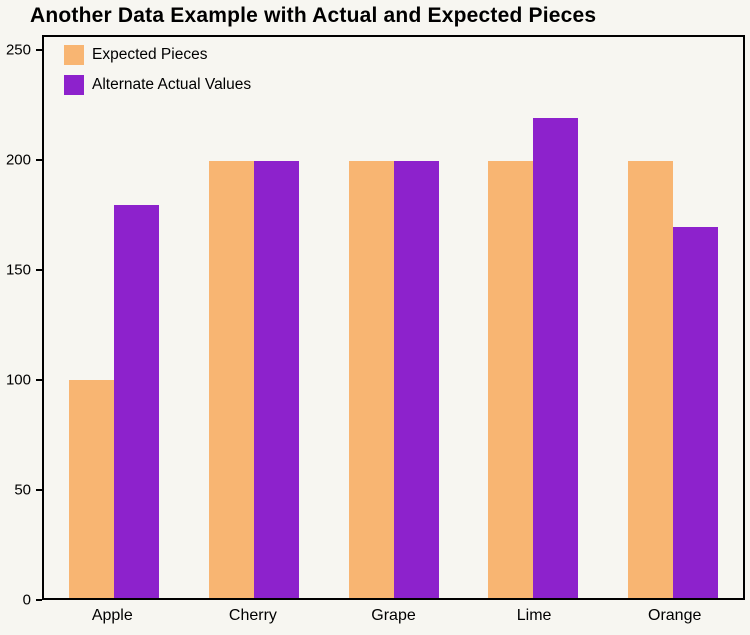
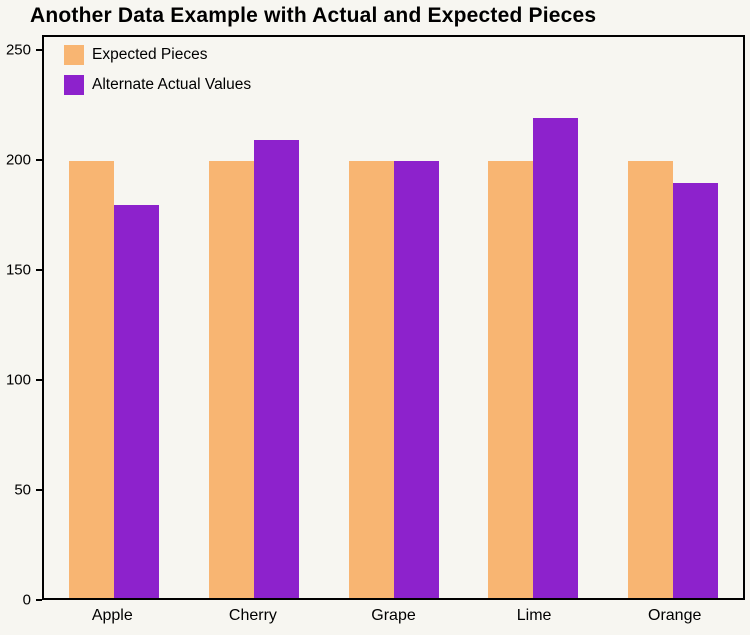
Expected Pieces/Apple: 100 -> 200
Alternate Actual Values/Cherry: 200 -> 210
Alternate Actual Values/Orange: 170 -> 190
